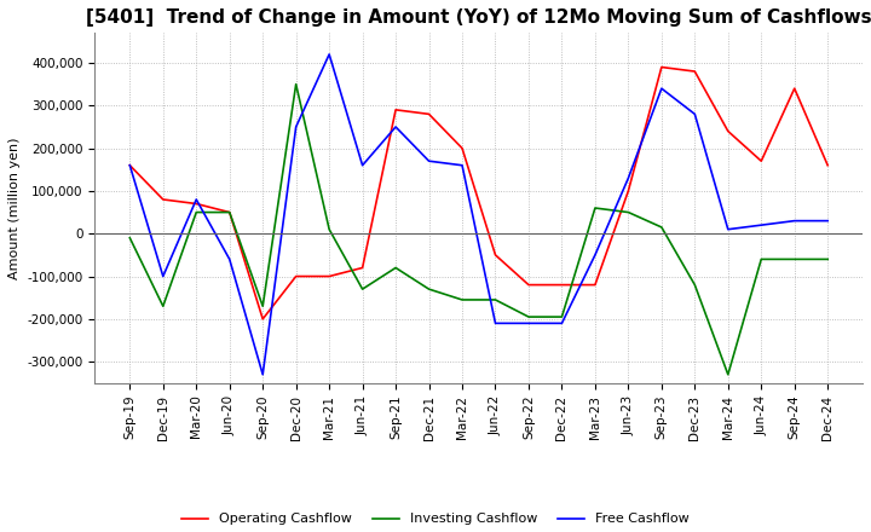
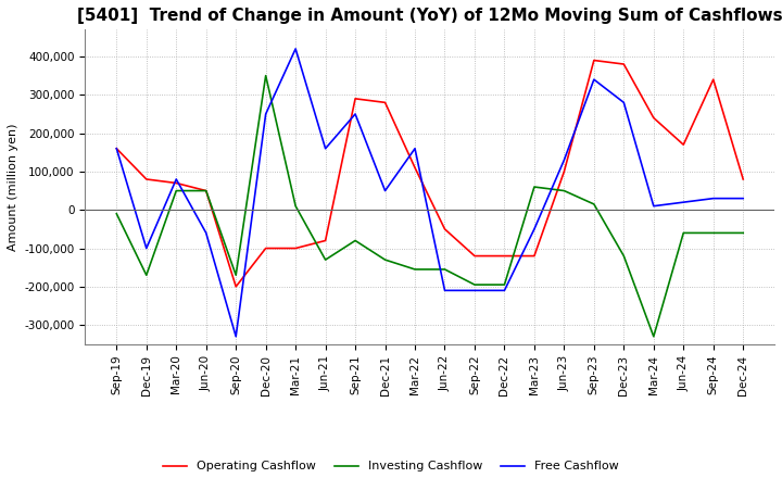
Free Cashflow/Dec-21: 170,000 -> 50,000
Operating Cashflow/Mar-22: 200,000 -> 110,000
Operating Cashflow/Dec-24: 160,000 -> 80,000
